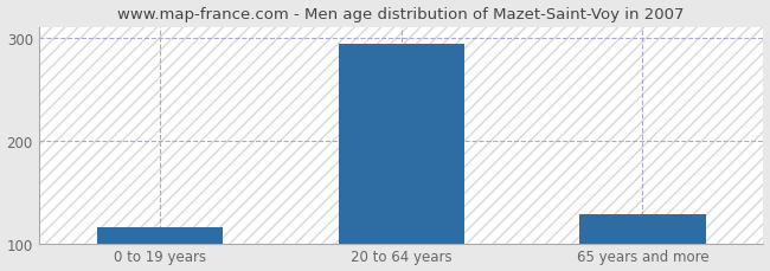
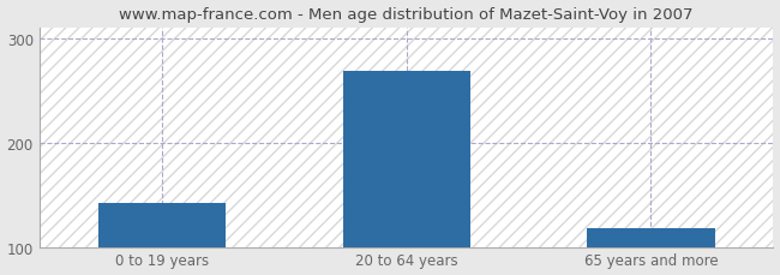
0 to 19 years: 116 -> 142
20 to 64 years: 294 -> 268
65 years and more: 128 -> 118
